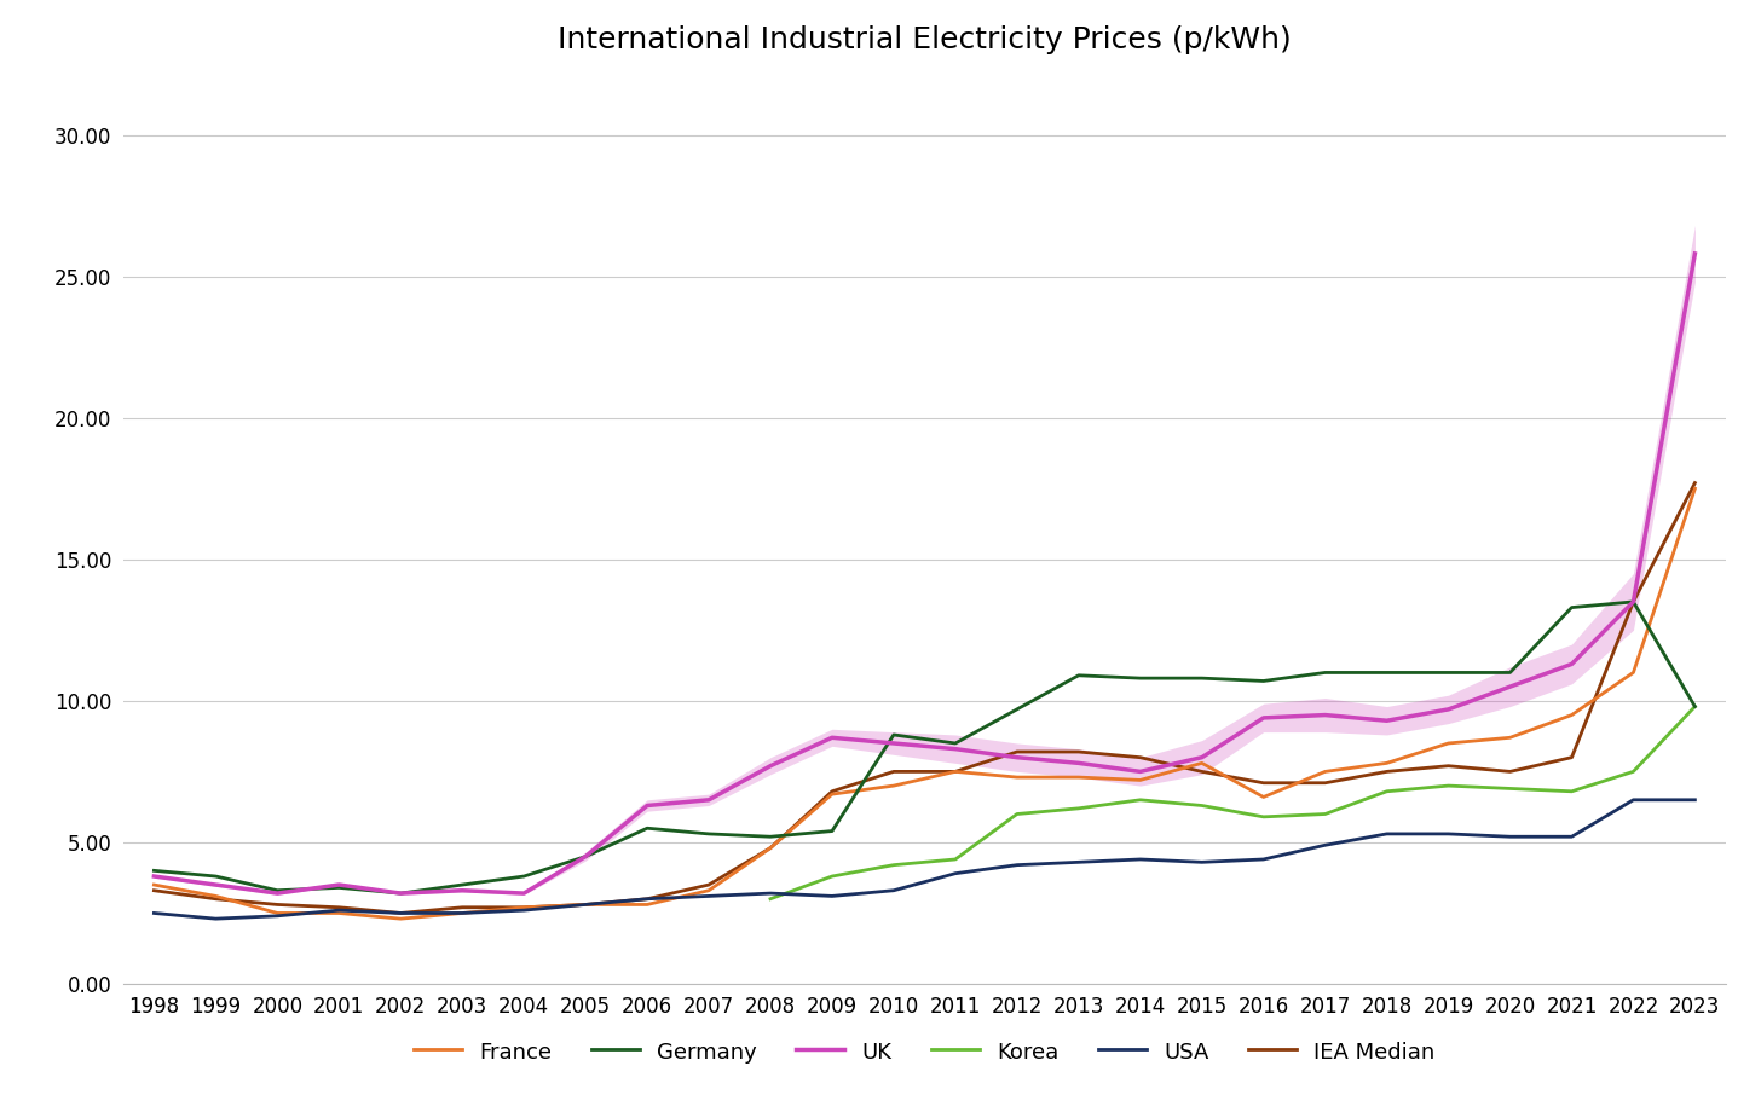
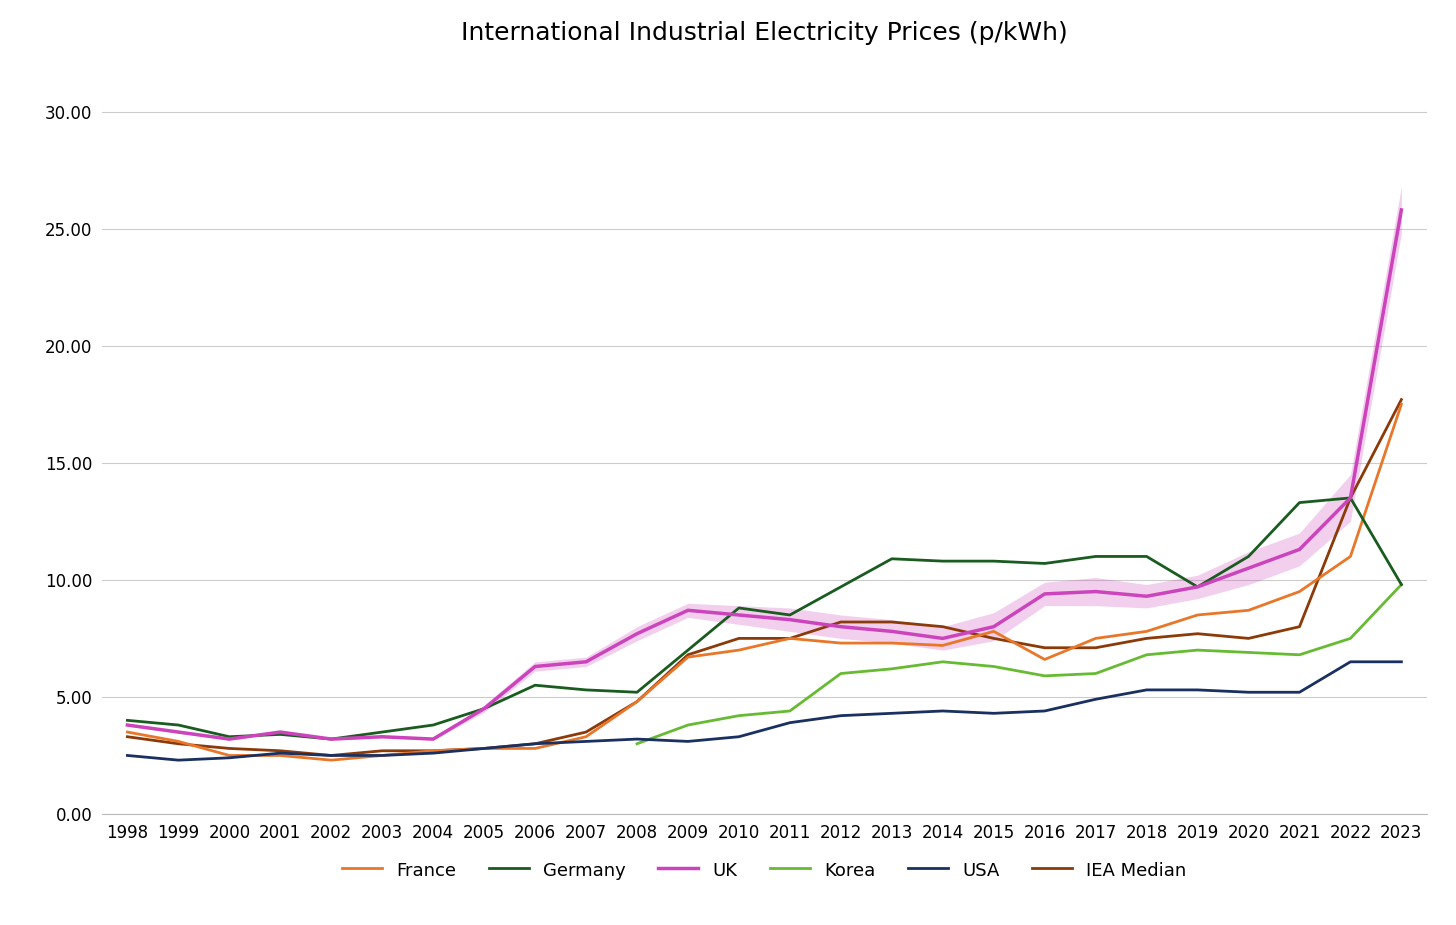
Germany/2009: 5.4 -> 7.0
Germany/2019: 11.0 -> 9.7
